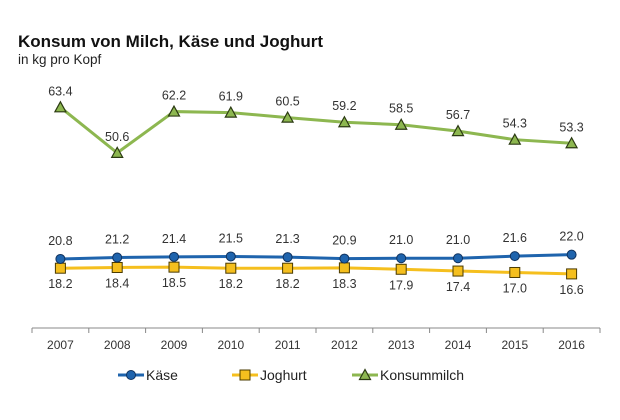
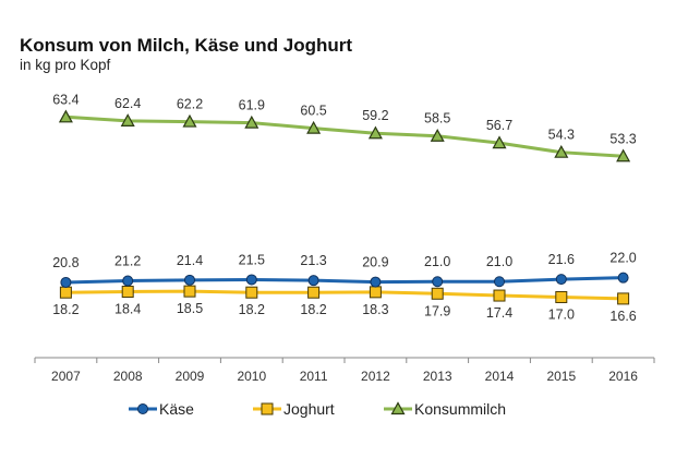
Konsummilch/2008: 50.6 -> 62.4
